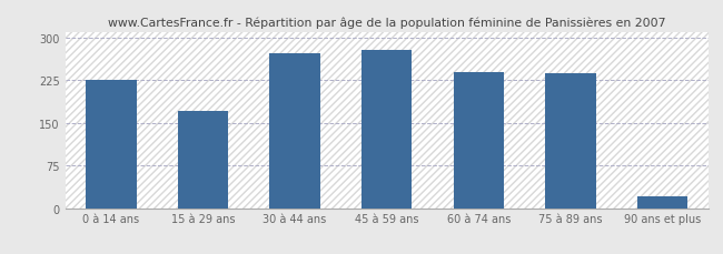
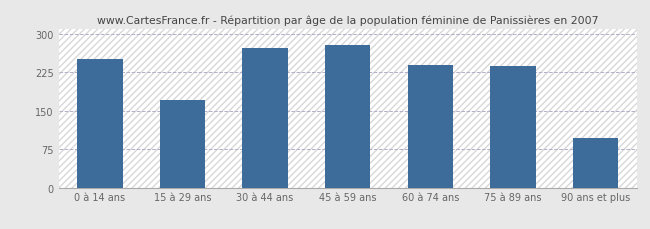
0 à 14 ans: 226 -> 252
90 ans et plus: 20 -> 96
